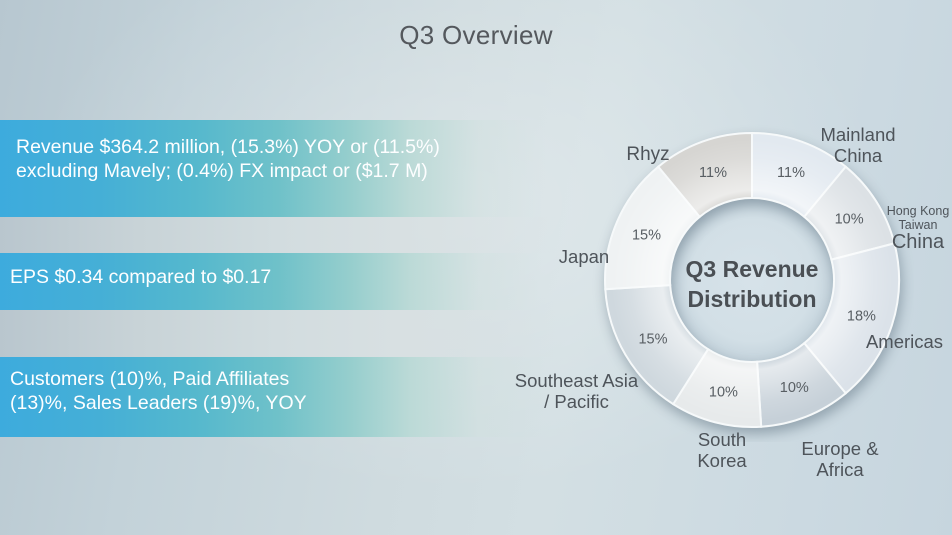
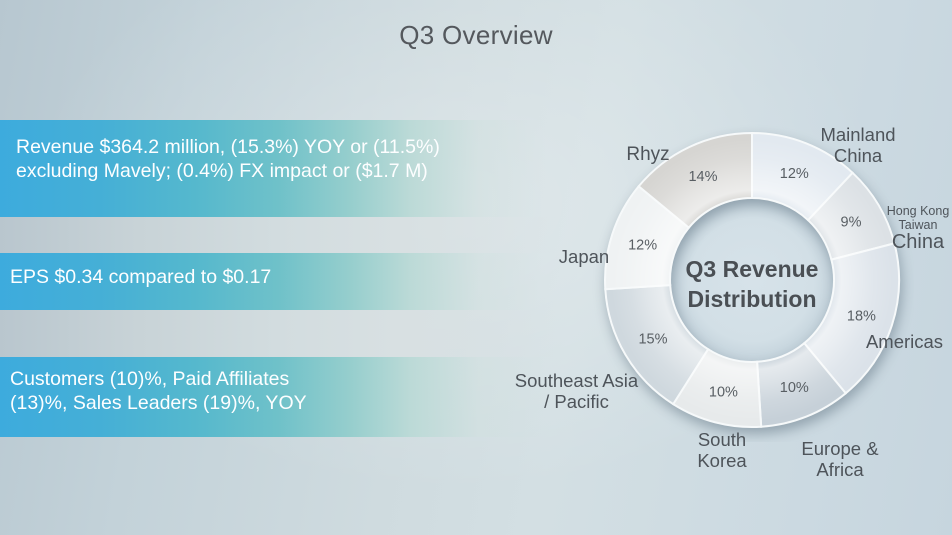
Mainland China: 11% -> 12%
Hong Kong Taiwan China: 10% -> 9%
Japan: 15% -> 12%
Rhyz: 11% -> 14%
